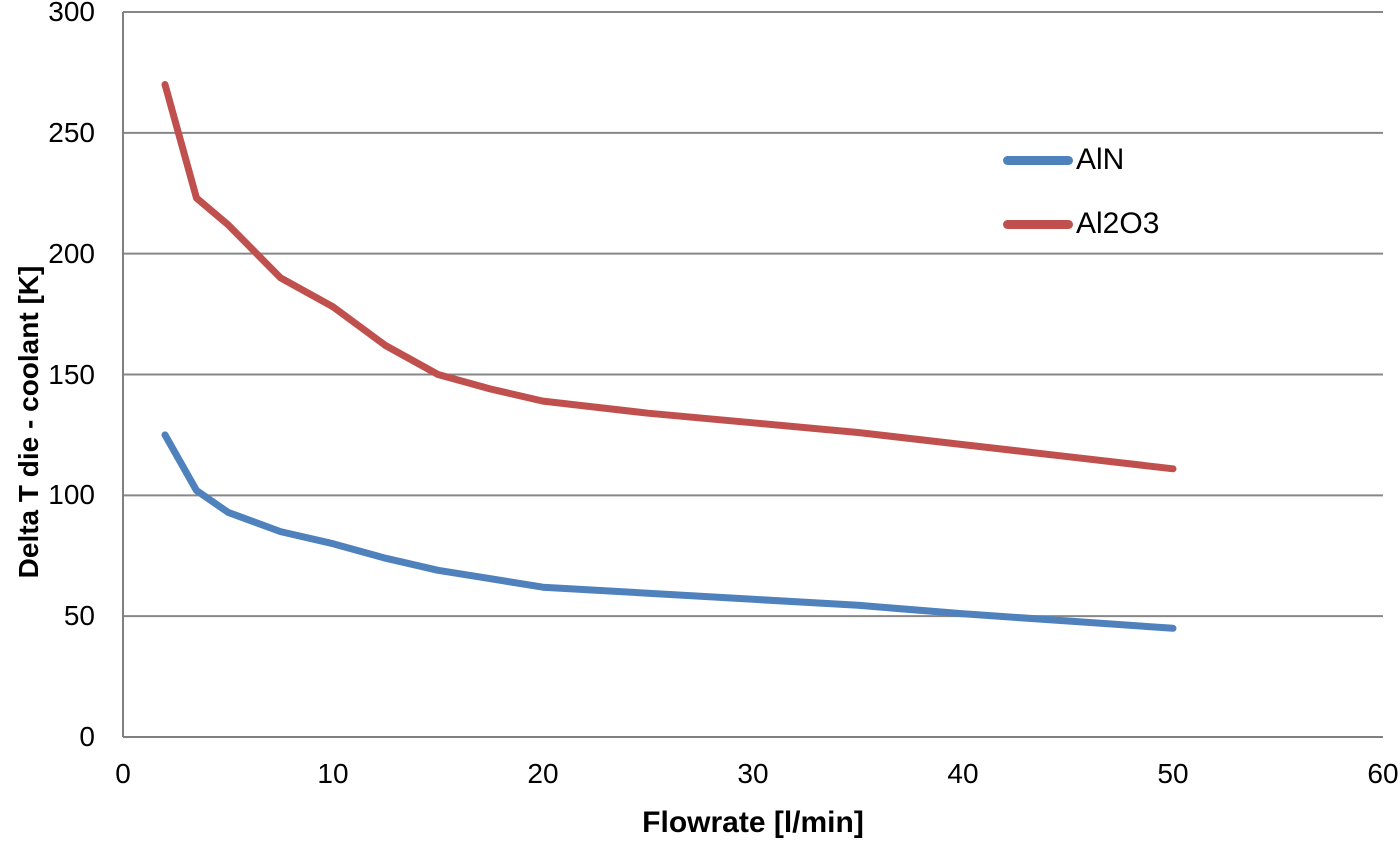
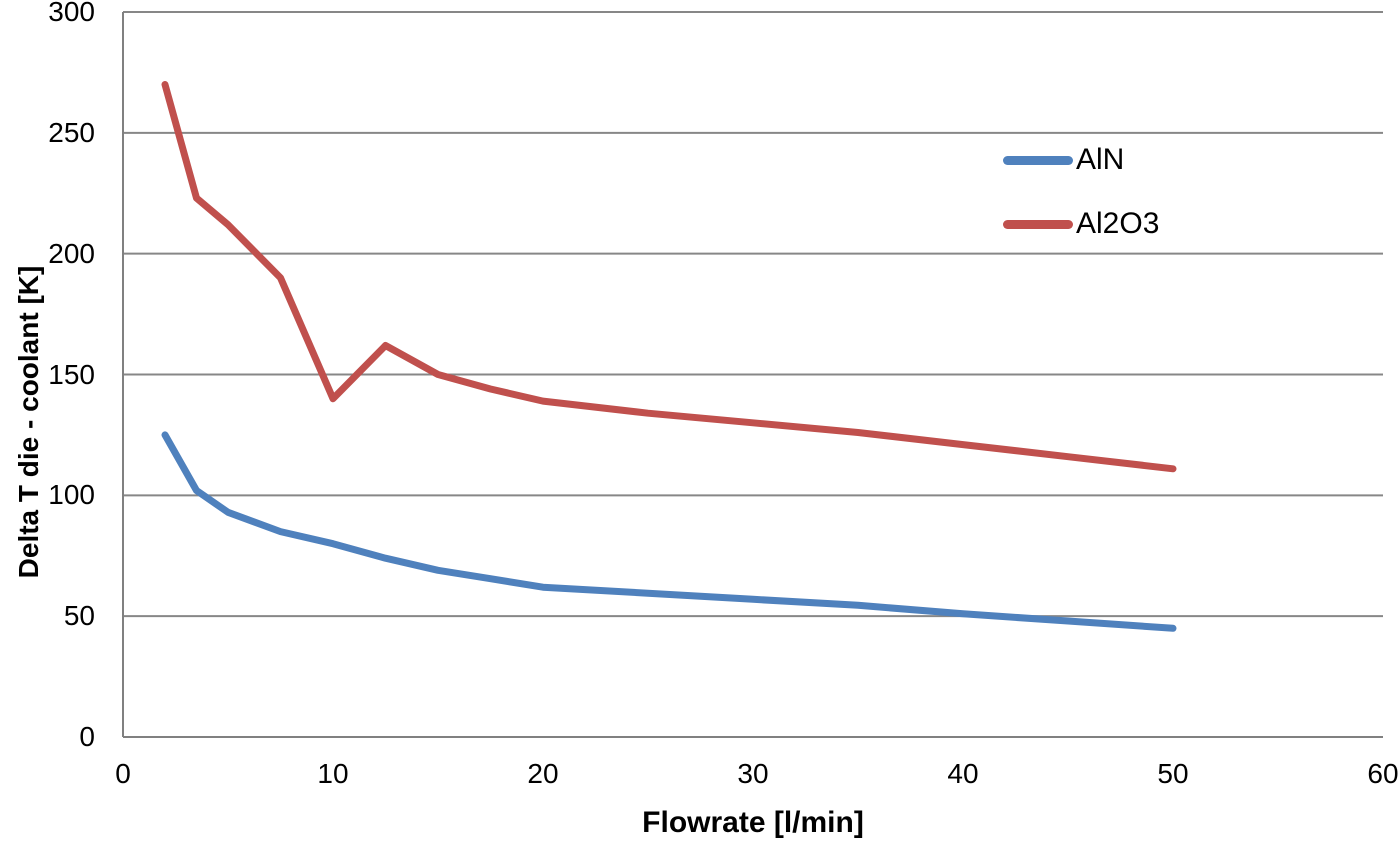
Al2O3/10: 178 -> 140
